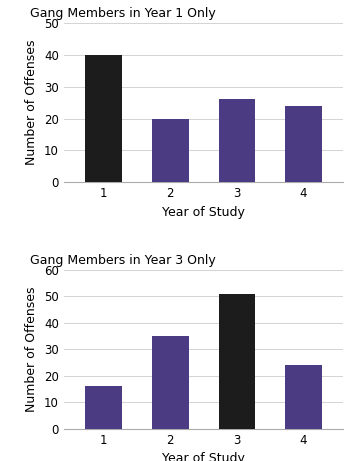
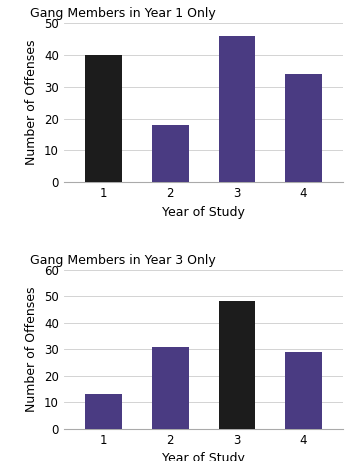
Gang Members in Year 1 Only/2: 20 -> 18
Gang Members in Year 1 Only/3: 26 -> 46
Gang Members in Year 1 Only/4: 24 -> 34
Gang Members in Year 3 Only/1: 16 -> 13
Gang Members in Year 3 Only/2: 35 -> 31
Gang Members in Year 3 Only/3: 51 -> 48
Gang Members in Year 3 Only/4: 24 -> 29
